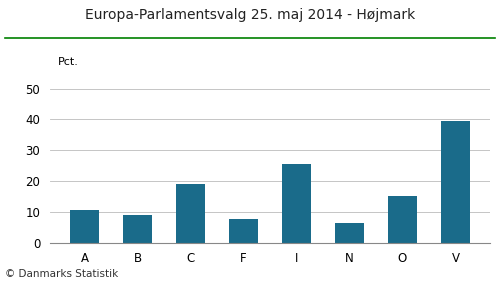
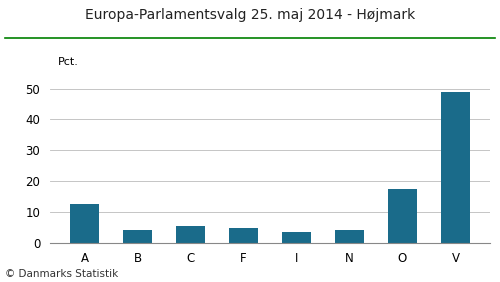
A: 10.5 -> 12.5
B: 9.0 -> 4.0
C: 19.0 -> 5.5
F: 7.5 -> 4.7
I: 25.5 -> 3.5
N: 6.5 -> 4.0
O: 15.0 -> 17.5
V: 39.5 -> 49.0
